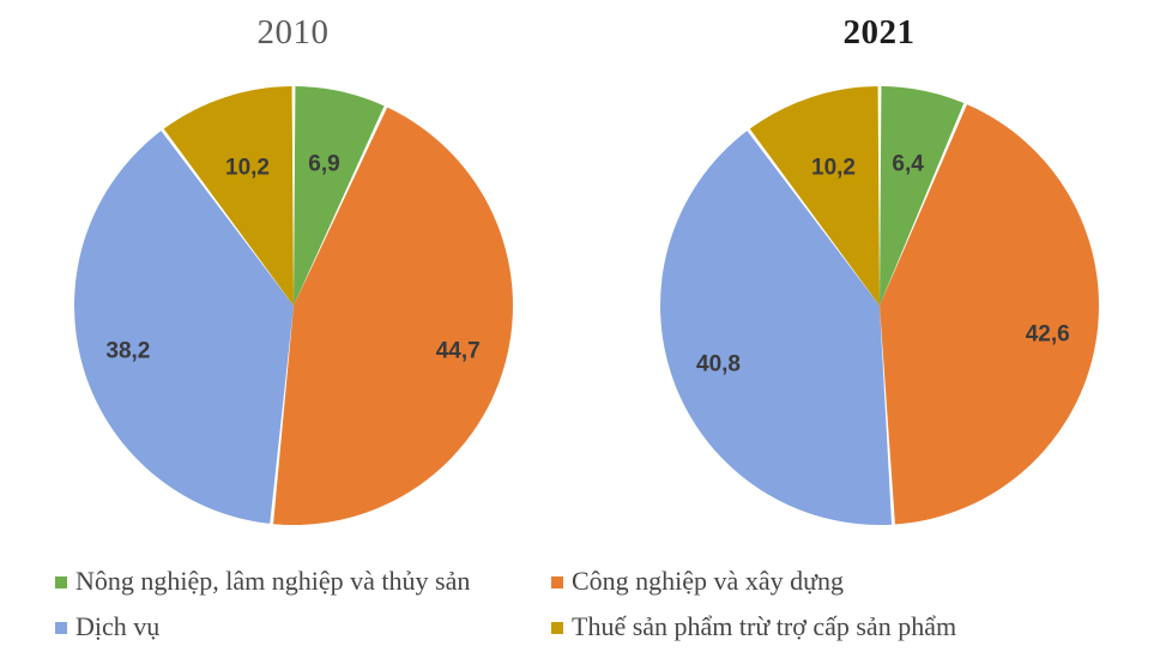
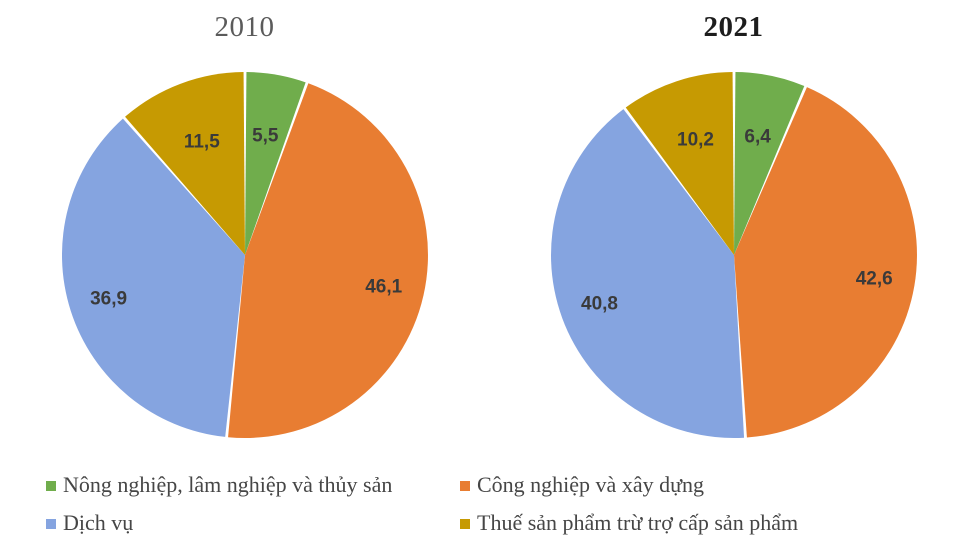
2010/Nông nghiệp, lâm nghiệp và thủy sản: 6,9 -> 5,5
2010/Công nghiệp và xây dựng: 44,7 -> 46,1
2010/Dịch vụ: 38,2 -> 36,9
2010/Thuế sản phẩm trừ trợ cấp sản phẩm: 10,2 -> 11,5
